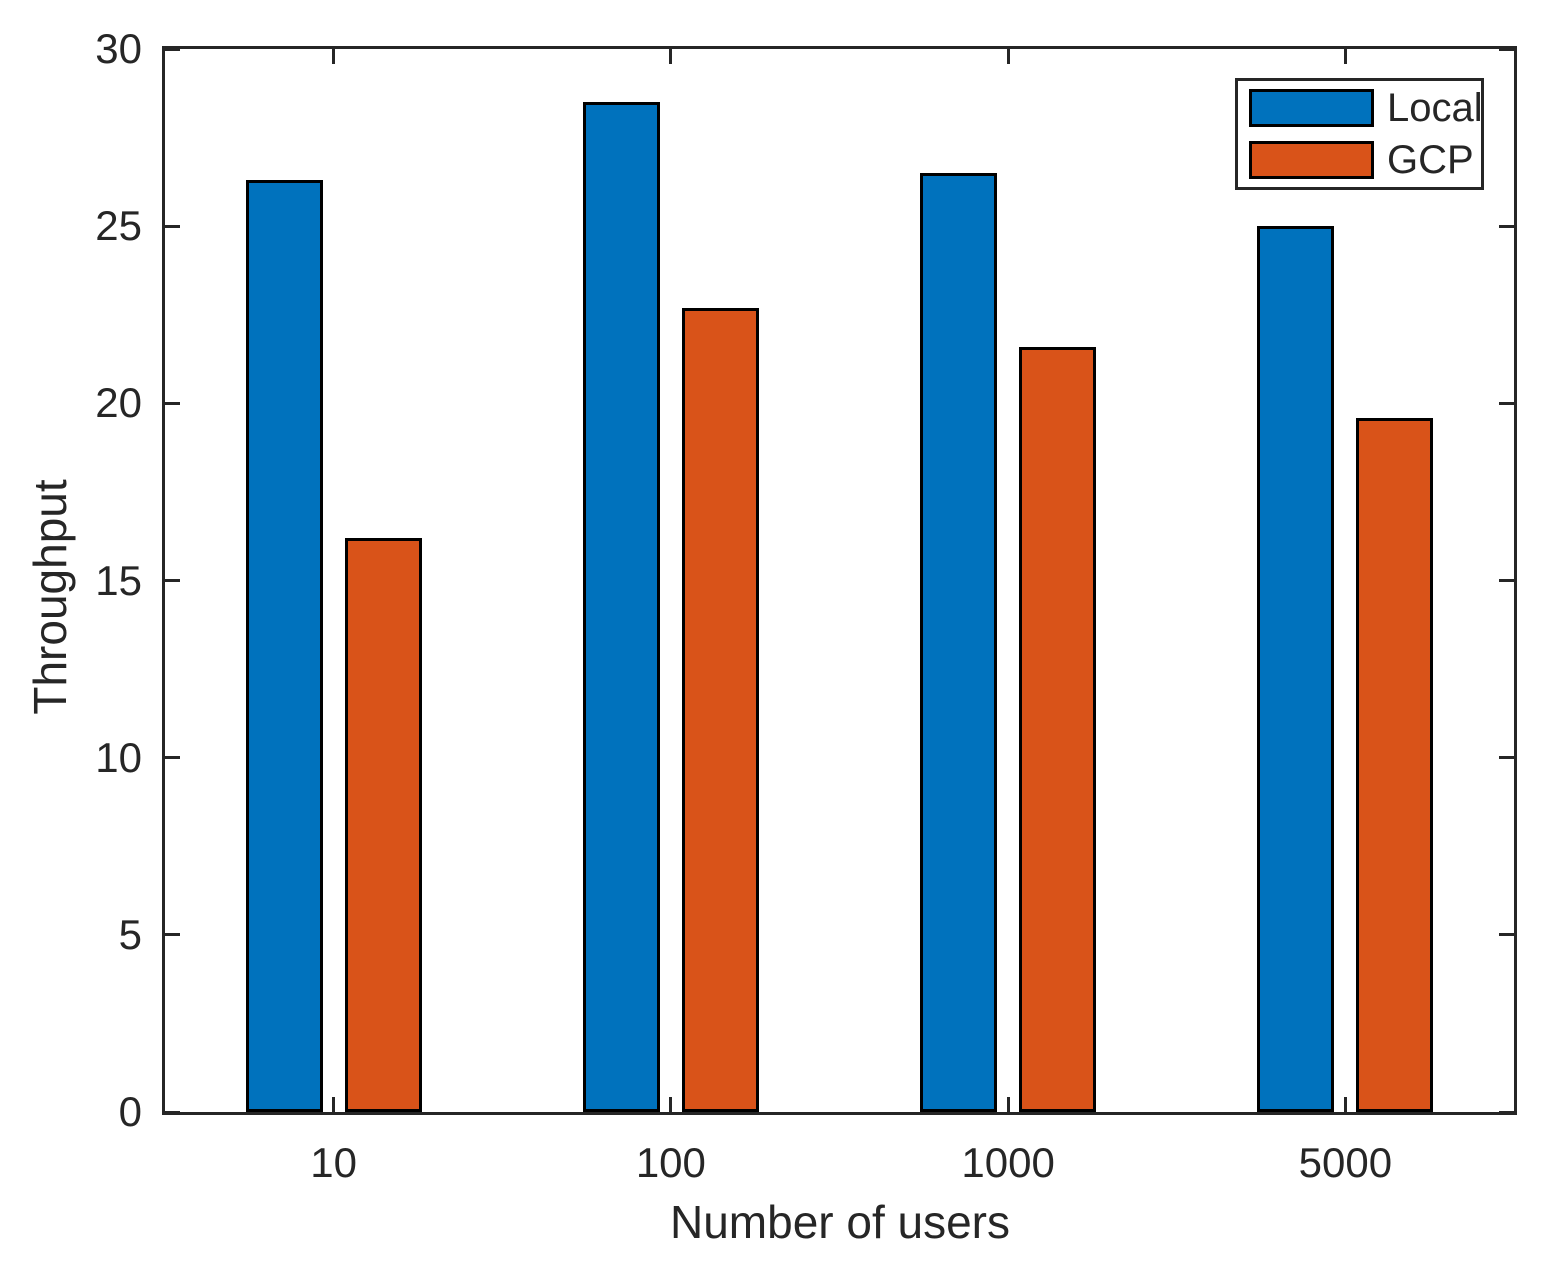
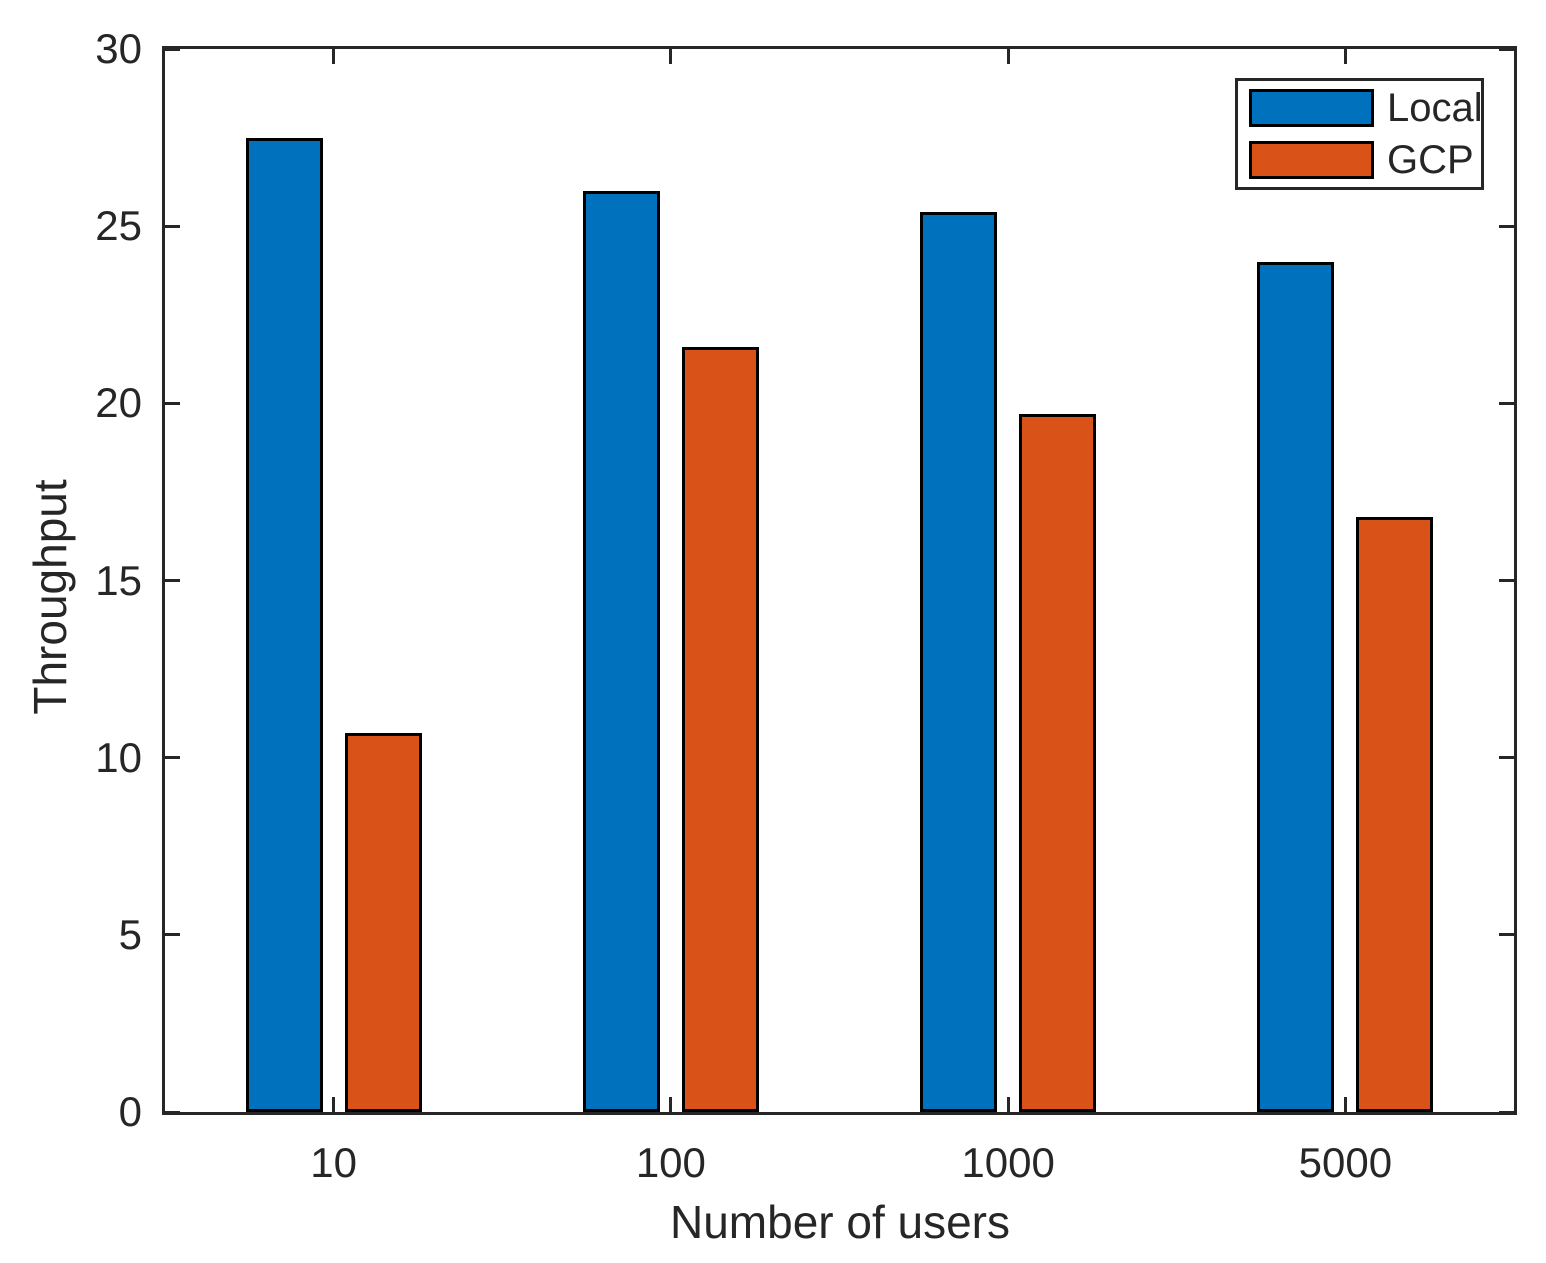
Local/10: 26.3 -> 27.5
GCP/10: 16.2 -> 10.7
Local/100: 28.5 -> 26.0
GCP/100: 22.7 -> 21.6
Local/1000: 26.5 -> 25.4
GCP/1000: 21.6 -> 19.7
Local/5000: 25.0 -> 24.0
GCP/5000: 19.6 -> 16.8
